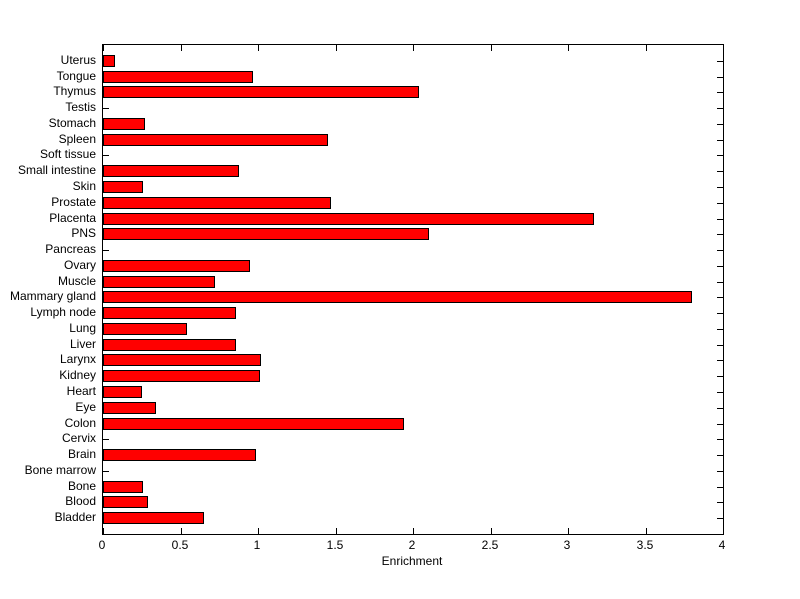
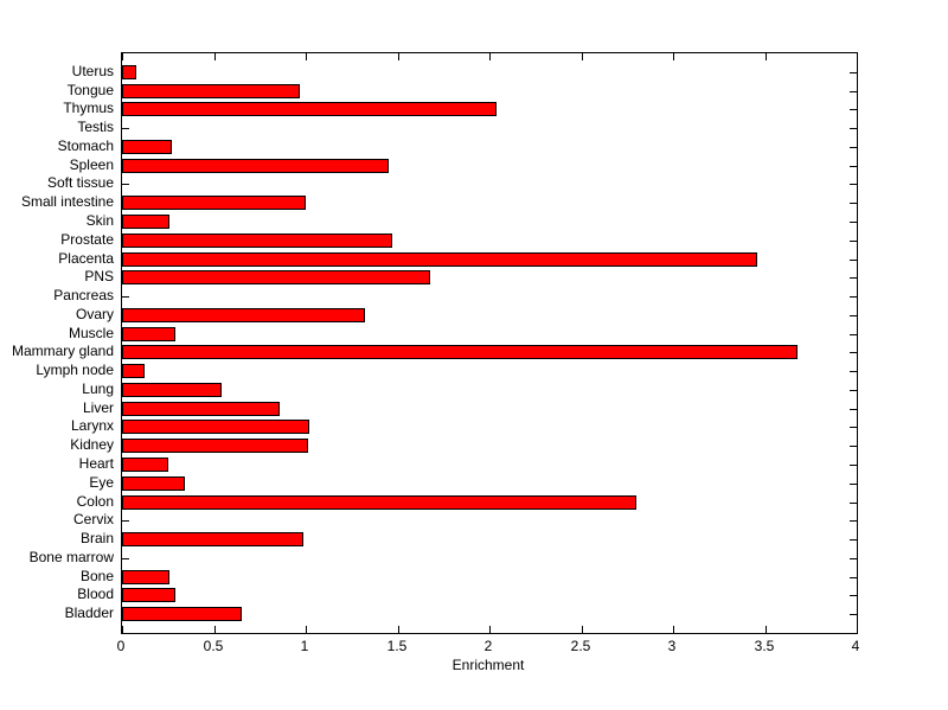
Small intestine: 0.88 -> 1.00
Placenta: 3.17 -> 3.46
PNS: 2.10 -> 1.68
Ovary: 0.95 -> 1.32
Muscle: 0.72 -> 0.29
Mammary gland: 3.80 -> 3.68
Lymph node: 0.86 -> 0.12
Colon: 1.94 -> 2.80
